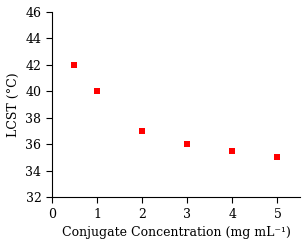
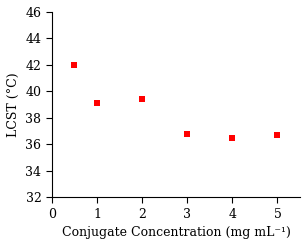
1: 40.0 -> 39.1
2: 37.0 -> 39.4
3: 36.0 -> 36.8
4: 35.5 -> 36.5
5: 35.0 -> 36.7
